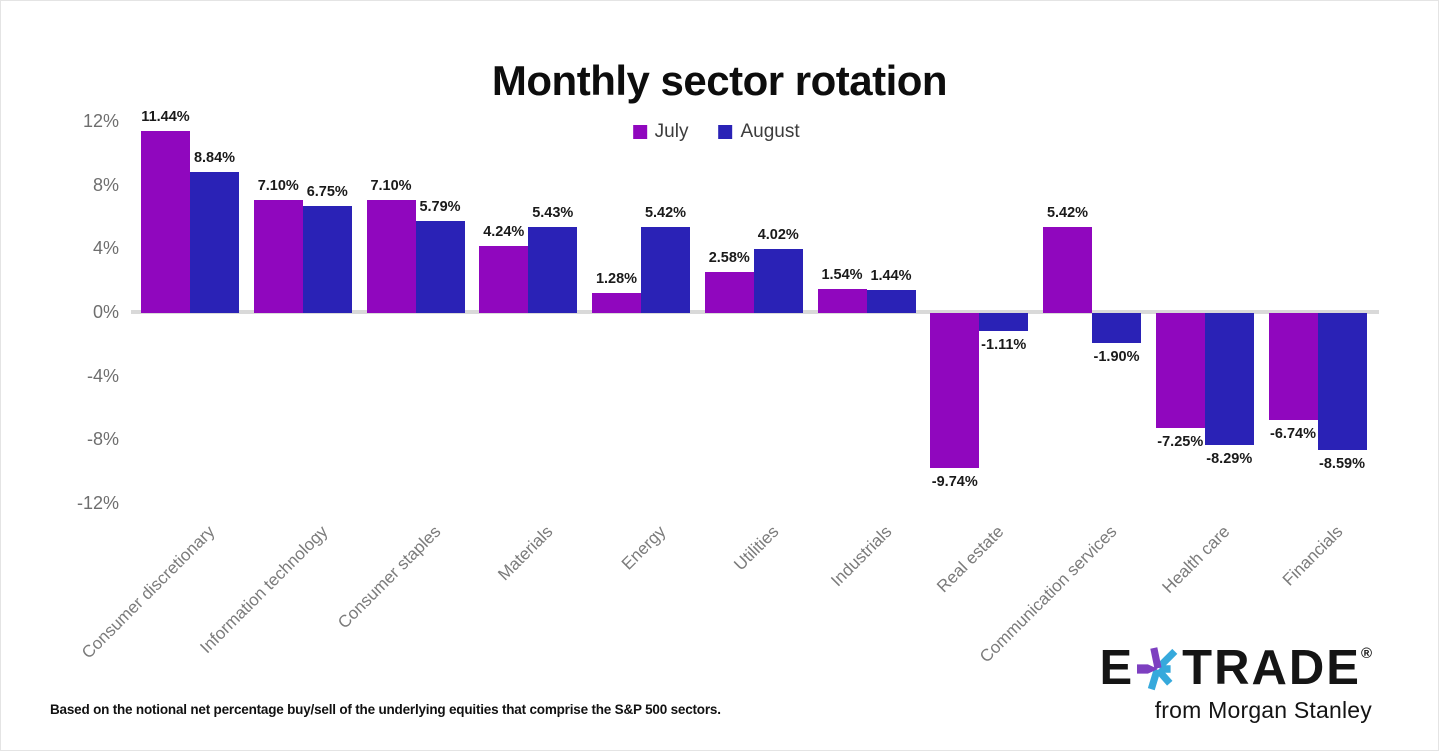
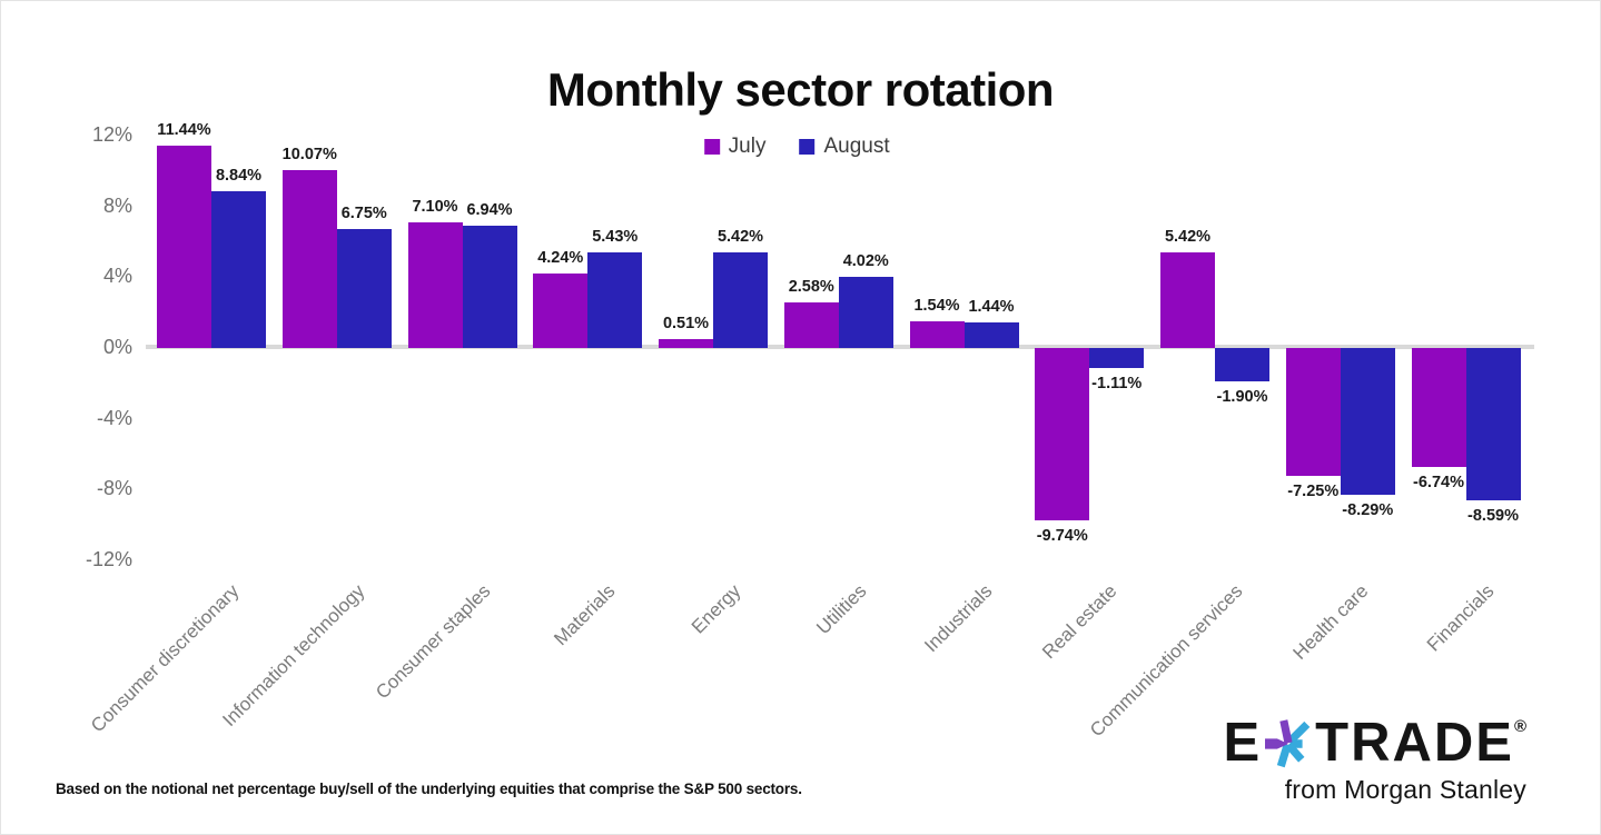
July/Information technology: 7.10% -> 10.07%
August/Consumer staples: 5.79% -> 6.94%
July/Energy: 1.28% -> 0.51%
